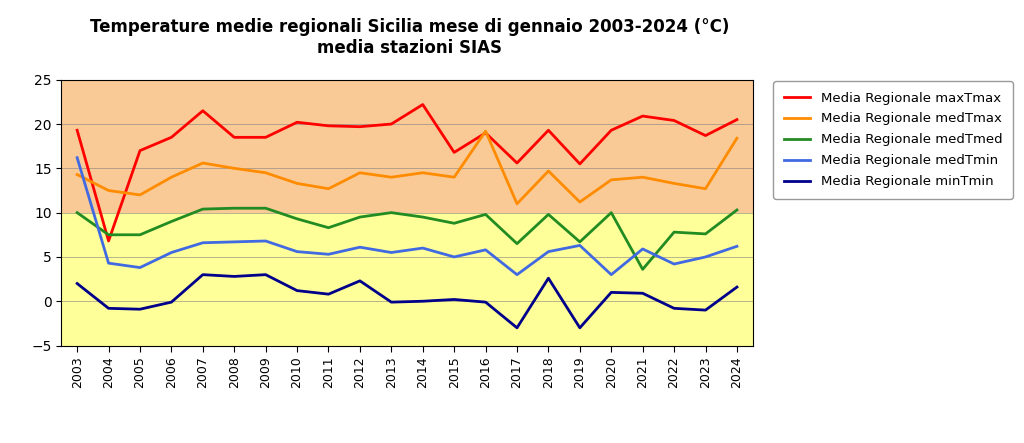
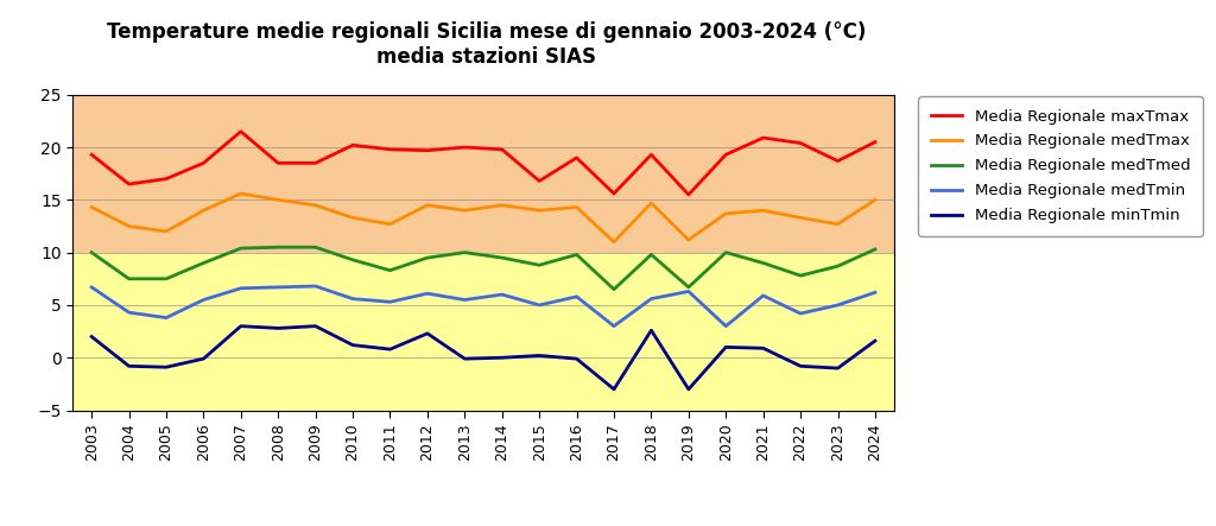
Media Regionale medTmin/2003: 16.2 -> 6.7
Media Regionale maxTmax/2004: 6.8 -> 16.5
Media Regionale maxTmax/2014: 22.2 -> 19.8
Media Regionale medTmax/2016: 19.2 -> 14.3
Media Regionale medTmed/2021: 3.6 -> 9.0
Media Regionale medTmed/2023: 7.6 -> 8.7
Media Regionale medTmax/2024: 18.4 -> 15.0
